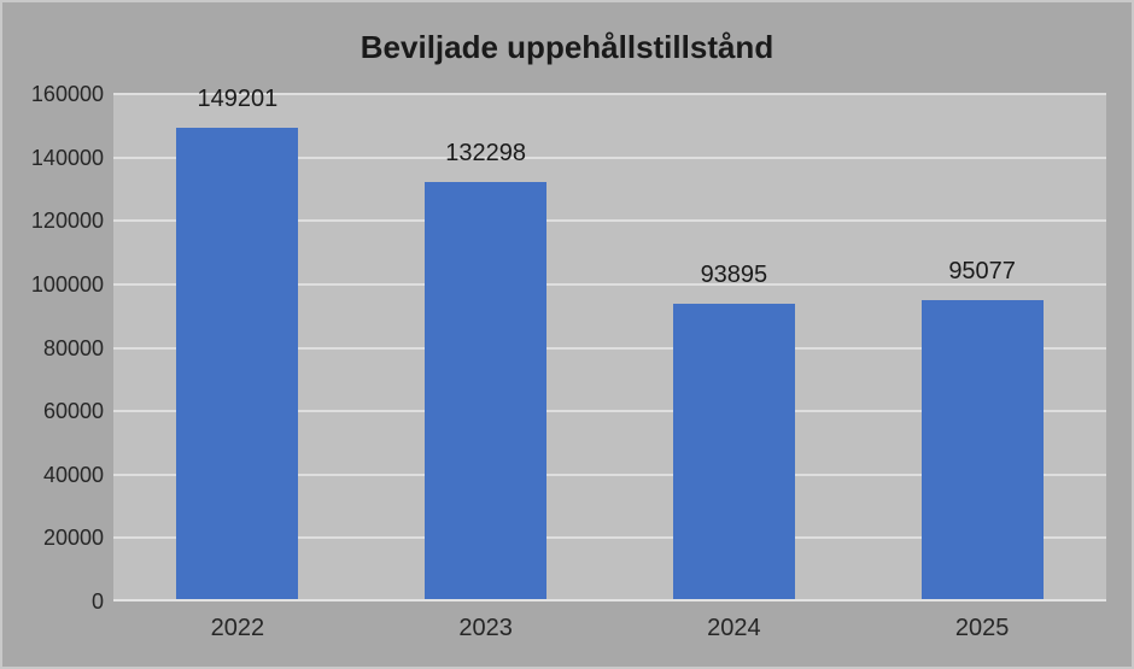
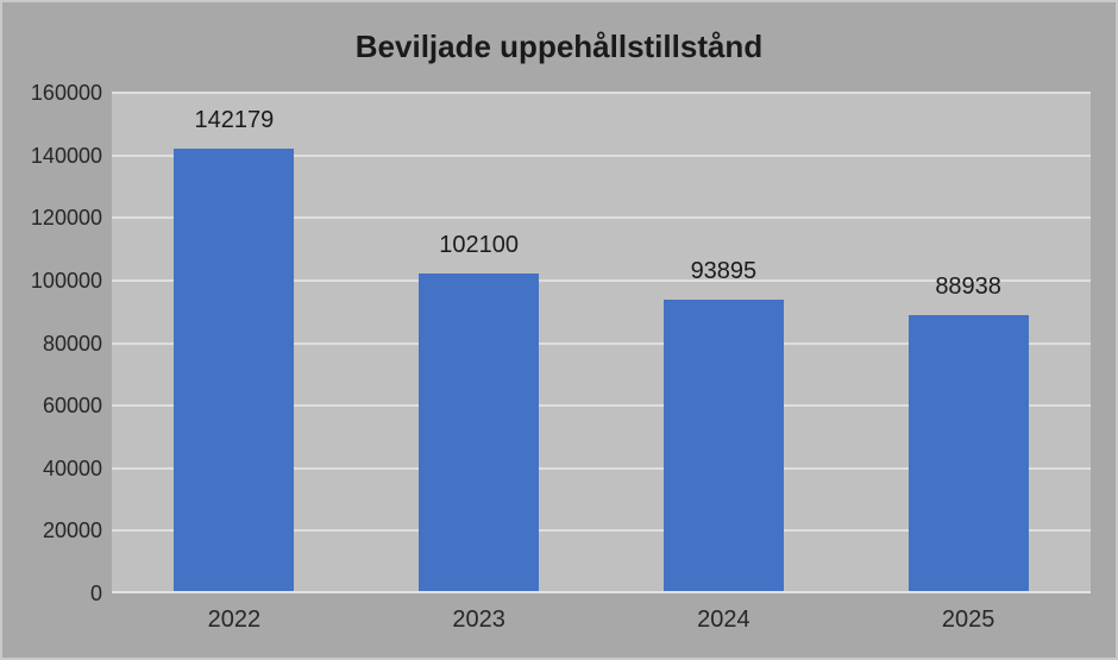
2022: 149201 -> 142179
2023: 132298 -> 102100
2025: 95077 -> 88938
